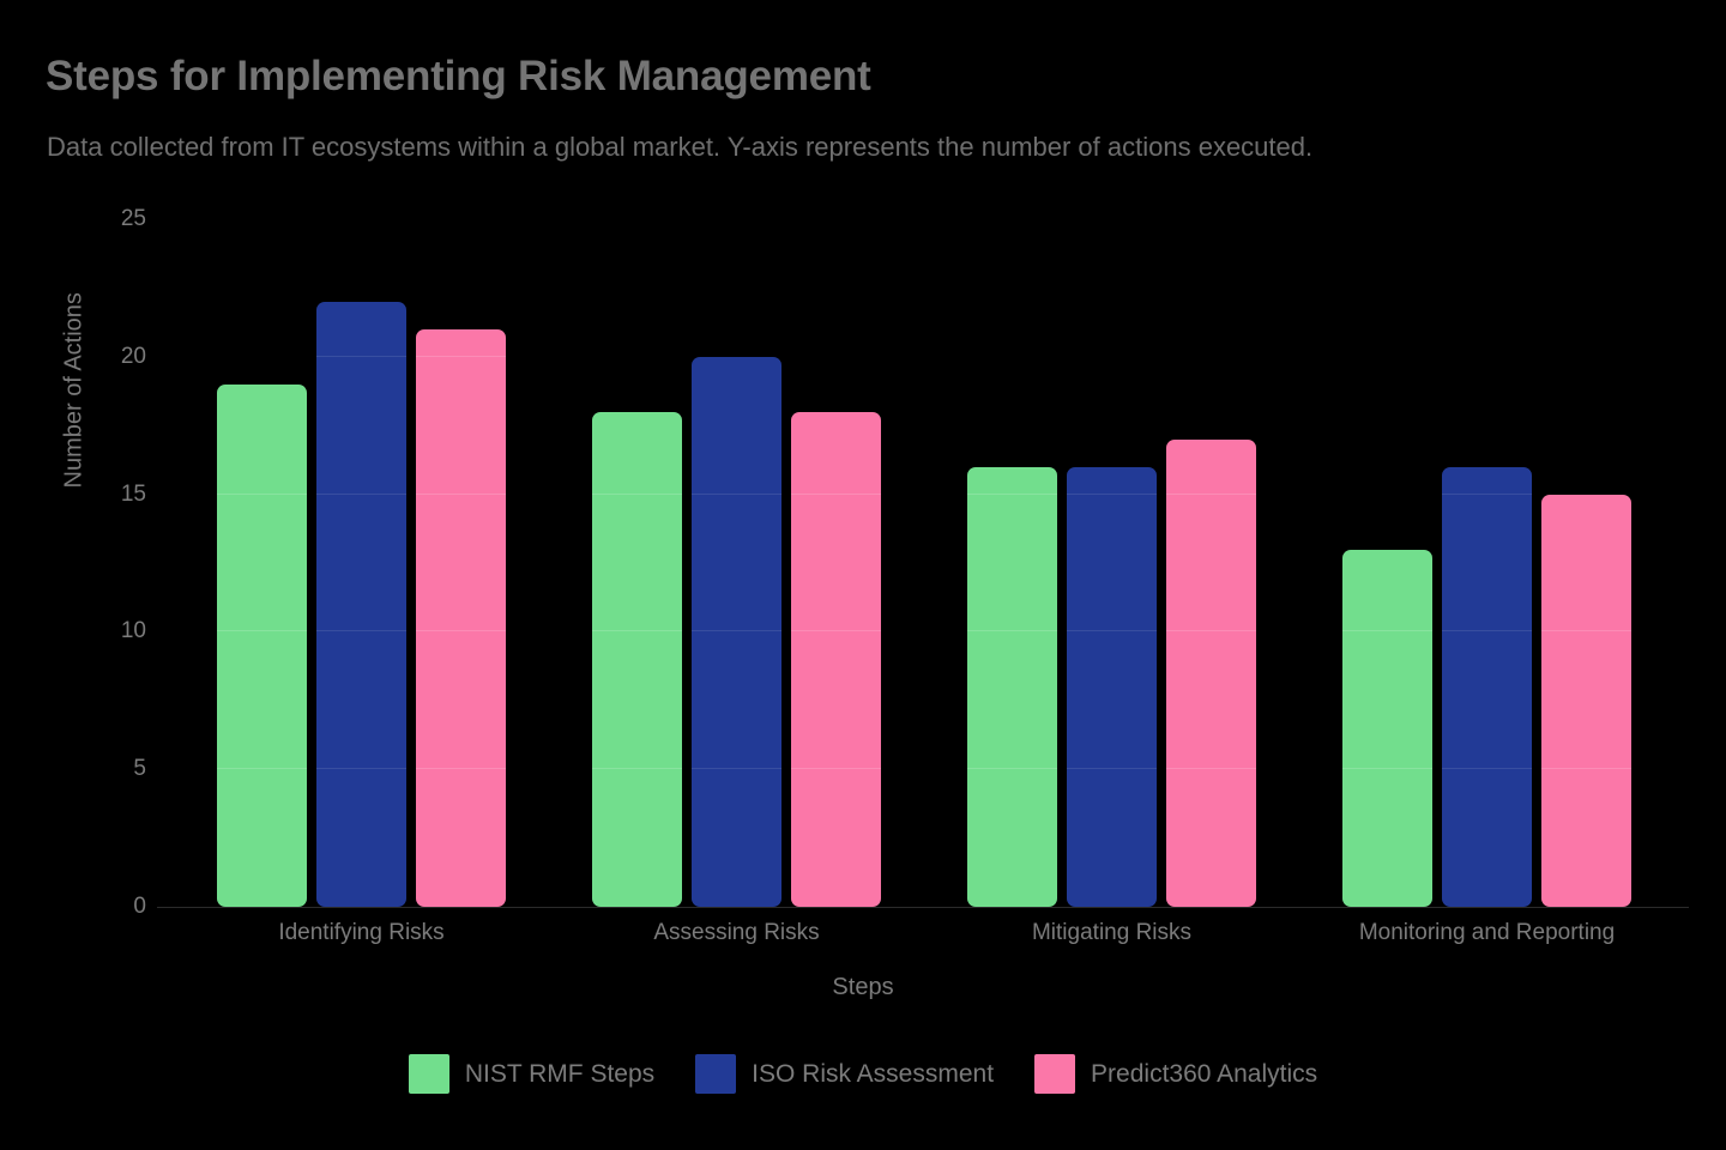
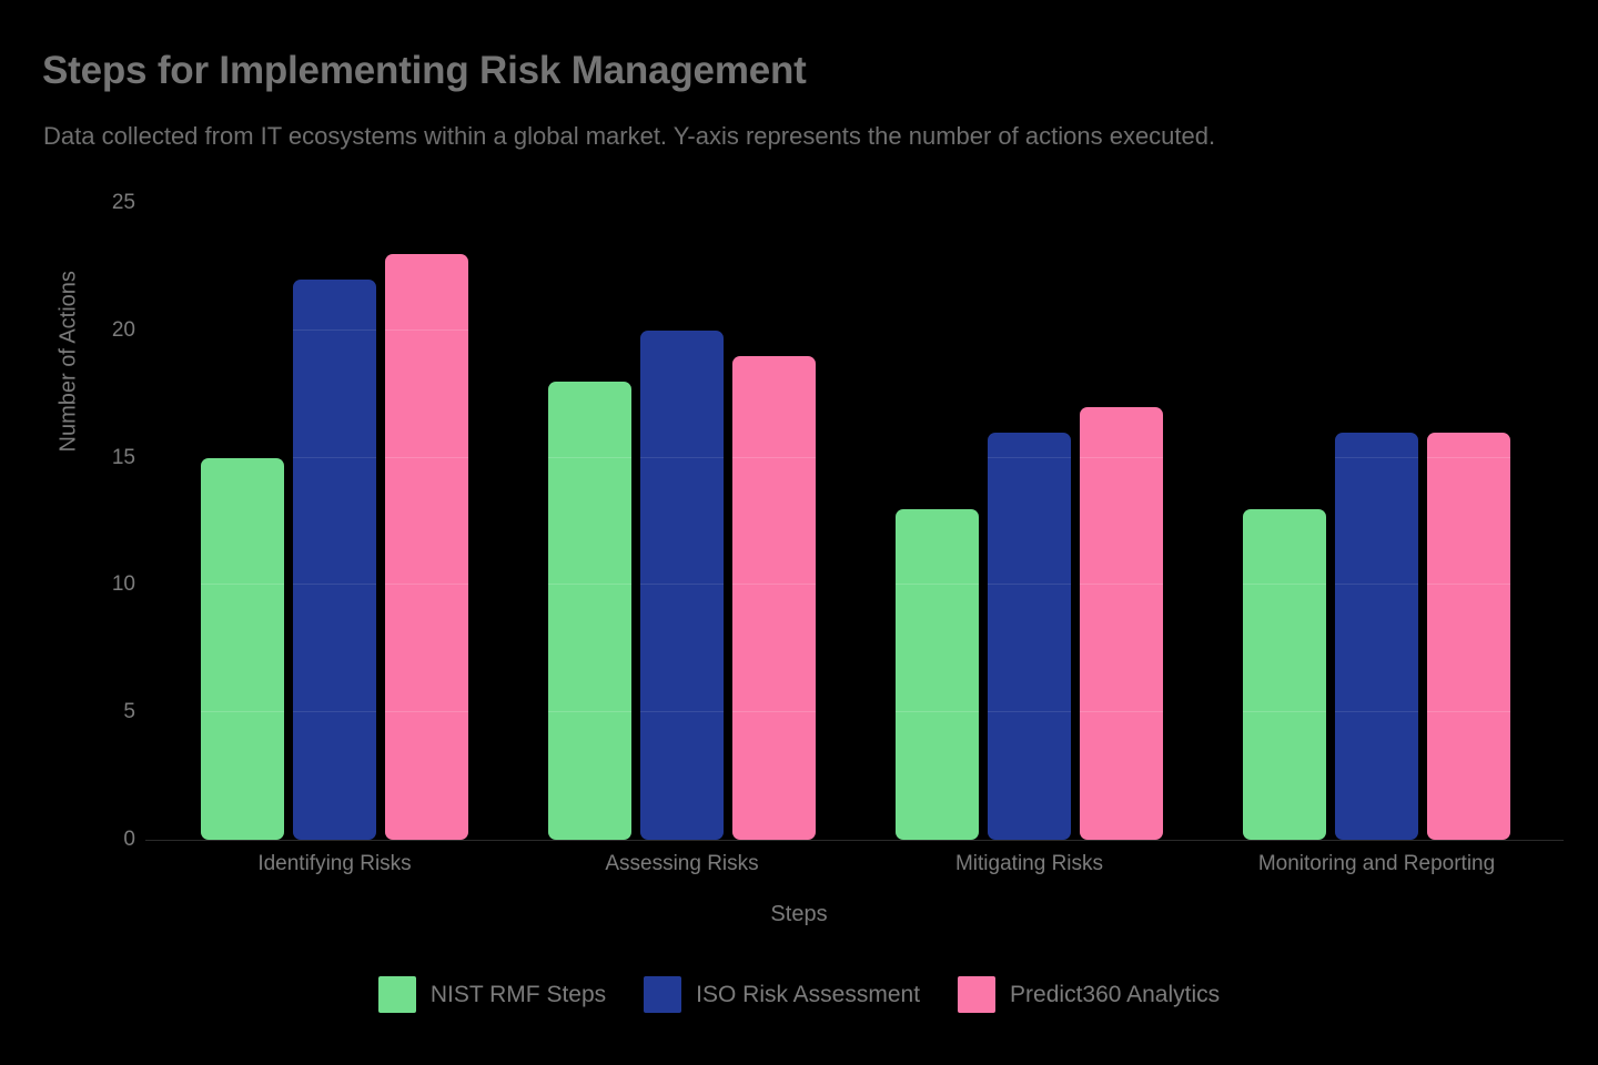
NIST RMF Steps/Identifying Risks: 19 -> 15
Predict360 Analytics/Identifying Risks: 21 -> 23
Predict360 Analytics/Assessing Risks: 18 -> 19
NIST RMF Steps/Mitigating Risks: 16 -> 13
Predict360 Analytics/Monitoring and Reporting: 15 -> 16
